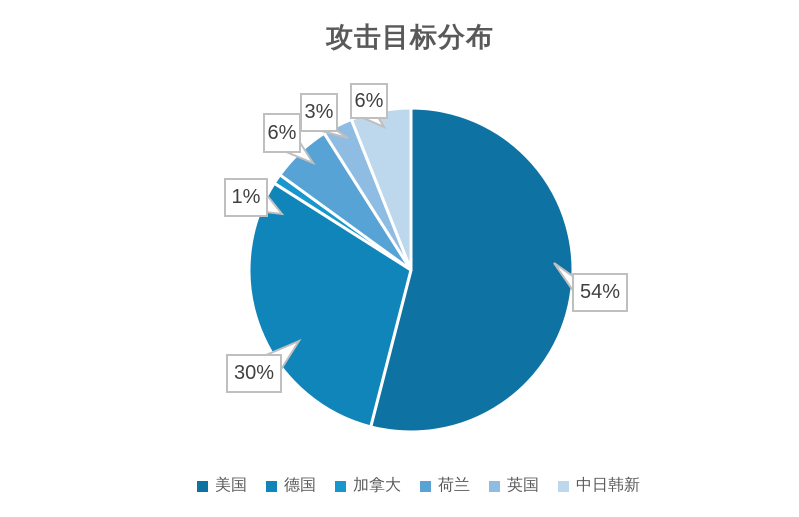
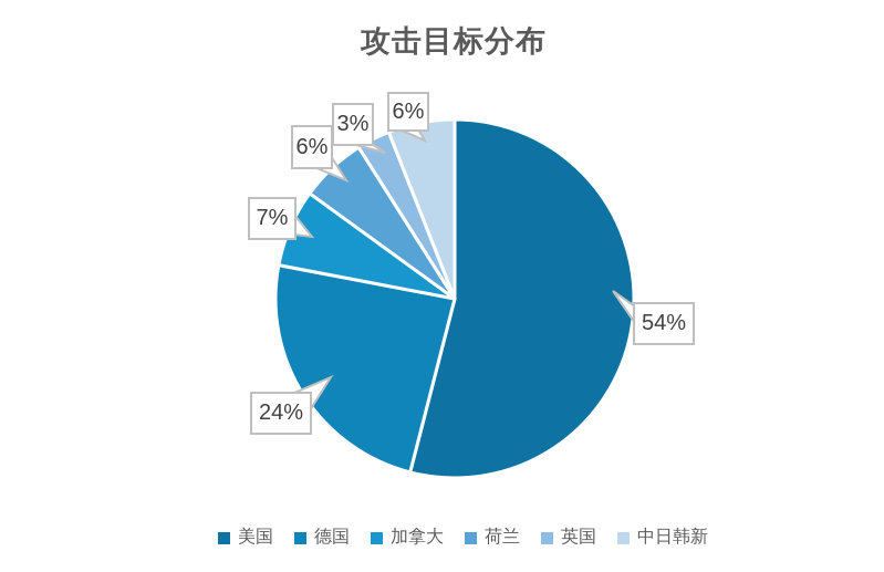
德国: 30% -> 24%
加拿大: 1% -> 7%
